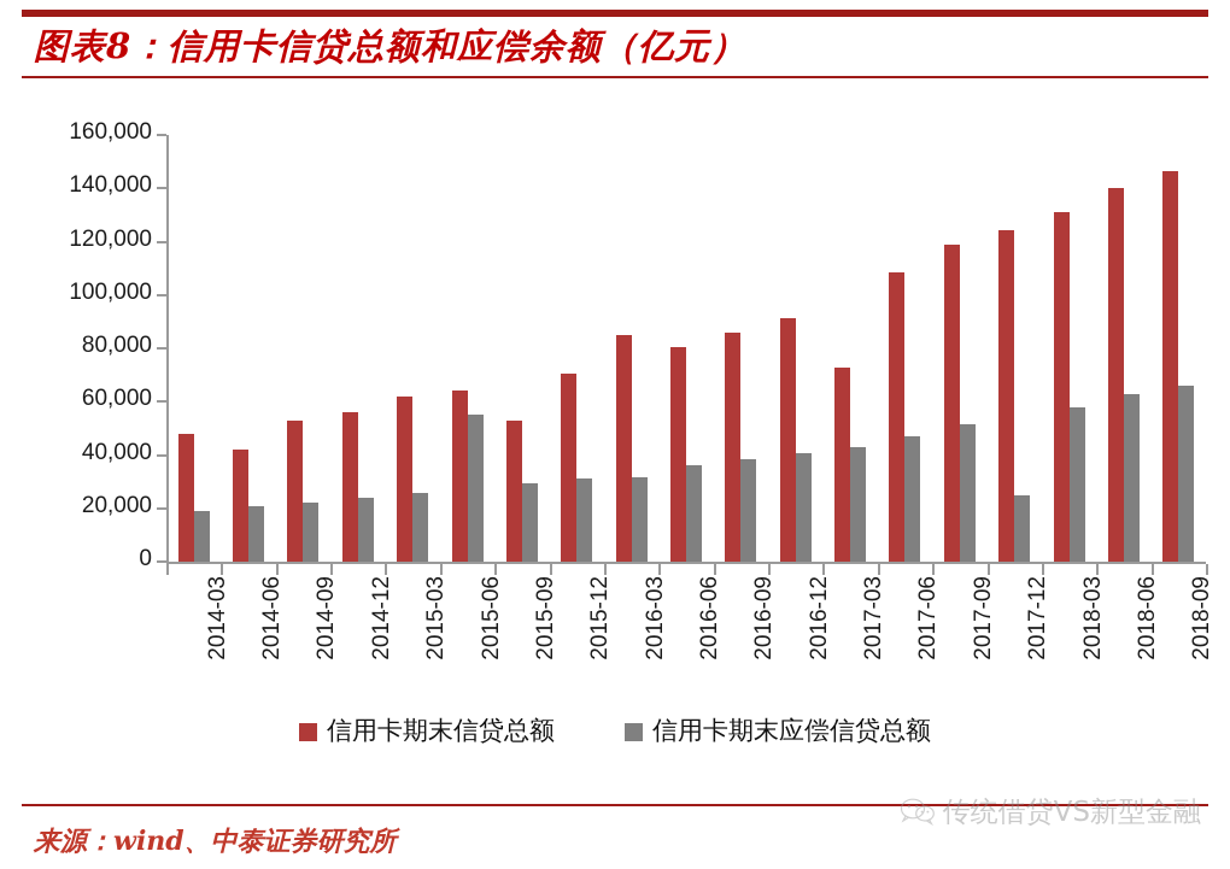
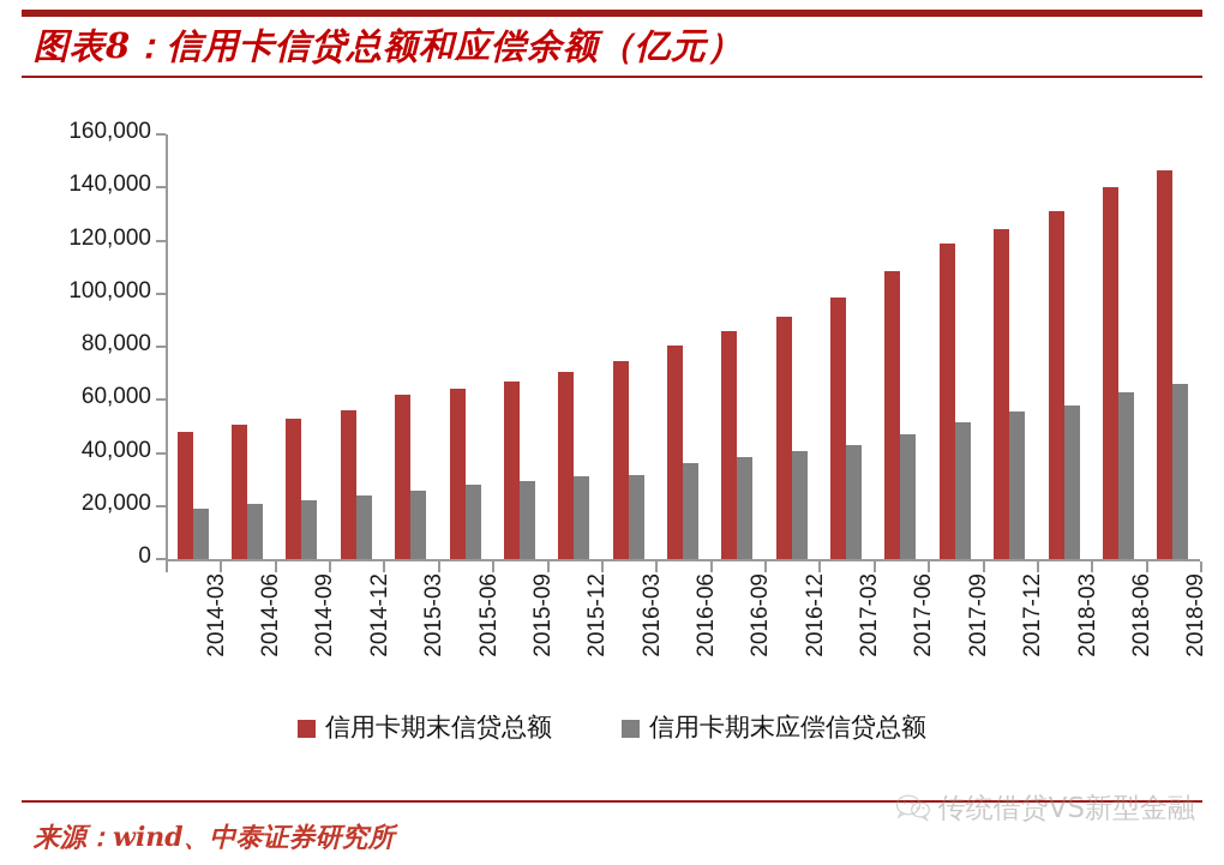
信用卡期末信贷总额/2014-06: 42000 -> 50000
信用卡期末应偿信贷总额/2015-06: 55000 -> 28000
信用卡期末信贷总额/2015-09: 53000 -> 67000
信用卡期末信贷总额/2016-03: 85000 -> 74000
信用卡期末信贷总额/2017-03: 73000 -> 98000
信用卡期末应偿信贷总额/2017-12: 25000 -> 56000
